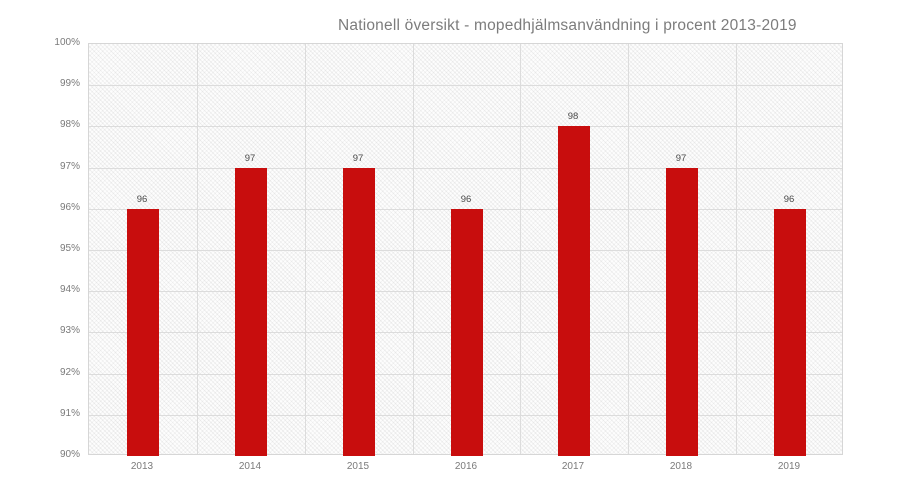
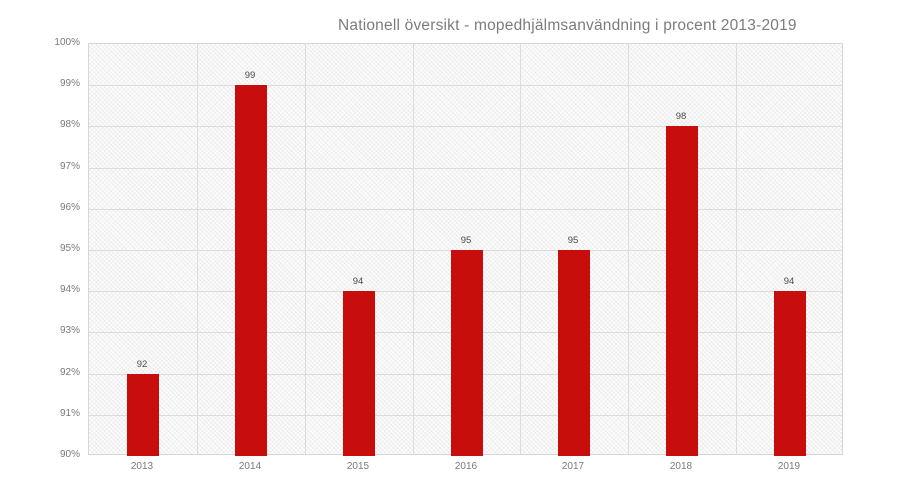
2013: 96 -> 92
2014: 97 -> 99
2015: 97 -> 94
2016: 96 -> 95
2017: 98 -> 95
2018: 97 -> 98
2019: 96 -> 94
